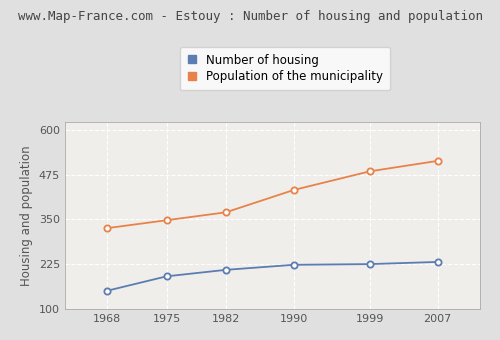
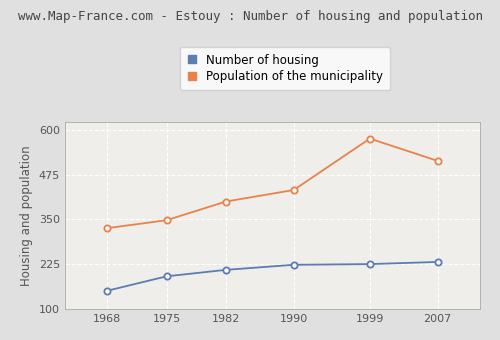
Population of the municipality/1982: 370 -> 400
Population of the municipality/1999: 484 -> 575
